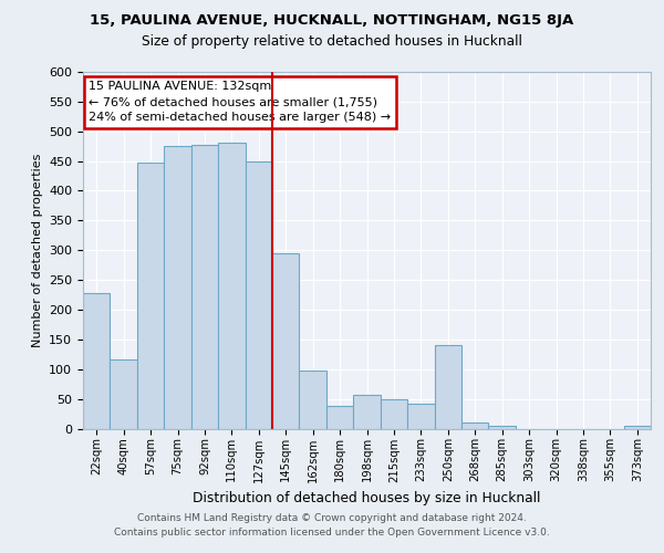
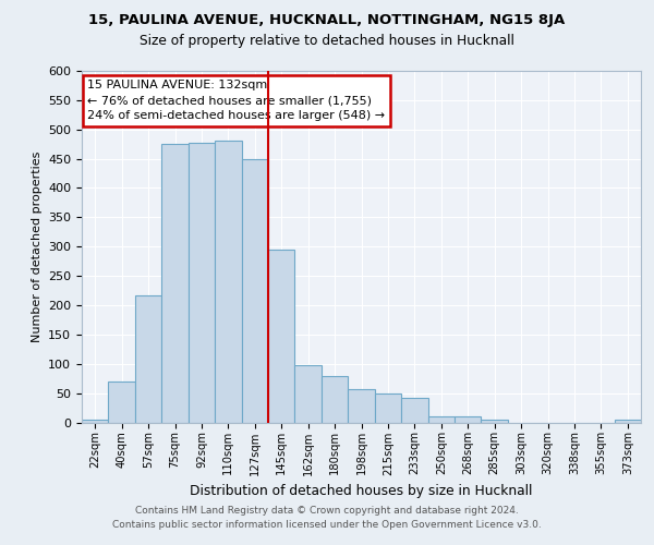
22sqm: 228 -> 5
40sqm: 116 -> 70
57sqm: 448 -> 217
180sqm: 38 -> 80
250sqm: 140 -> 11
